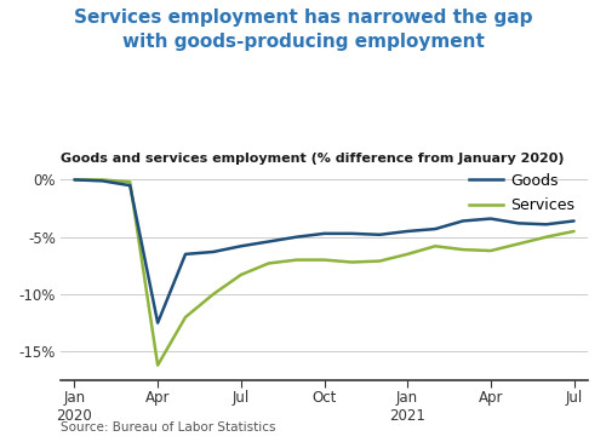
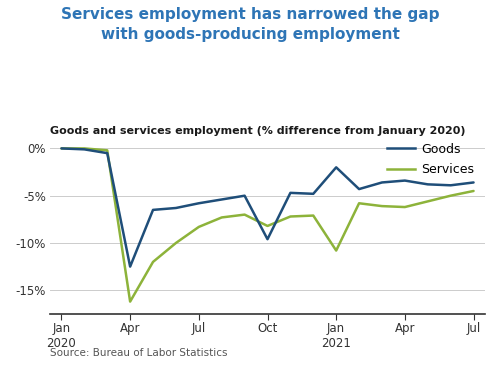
Goods/Oct: -4.7% -> -9.6%
Services/Oct: -7.0% -> -8.2%
Goods/Jan 2021: -4.5% -> -2.0%
Services/Jan 2021: -6.5% -> -10.8%
